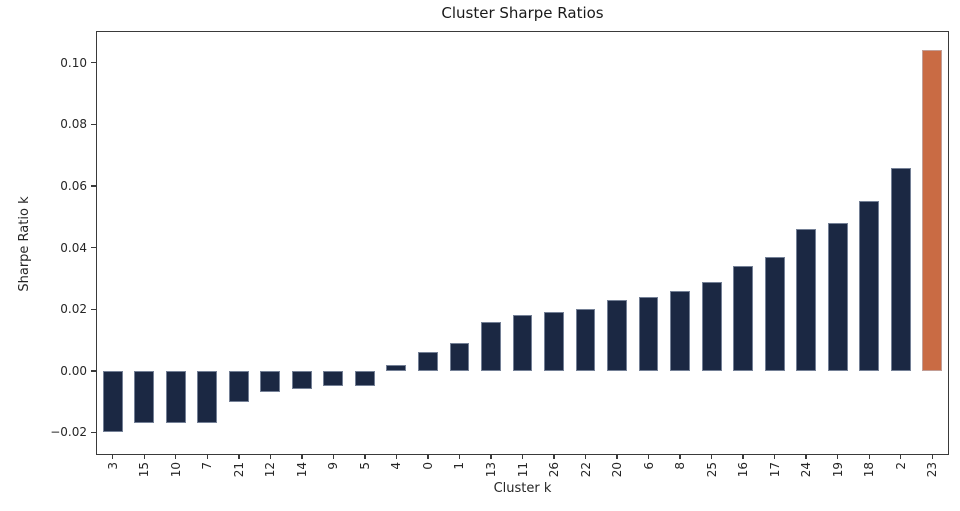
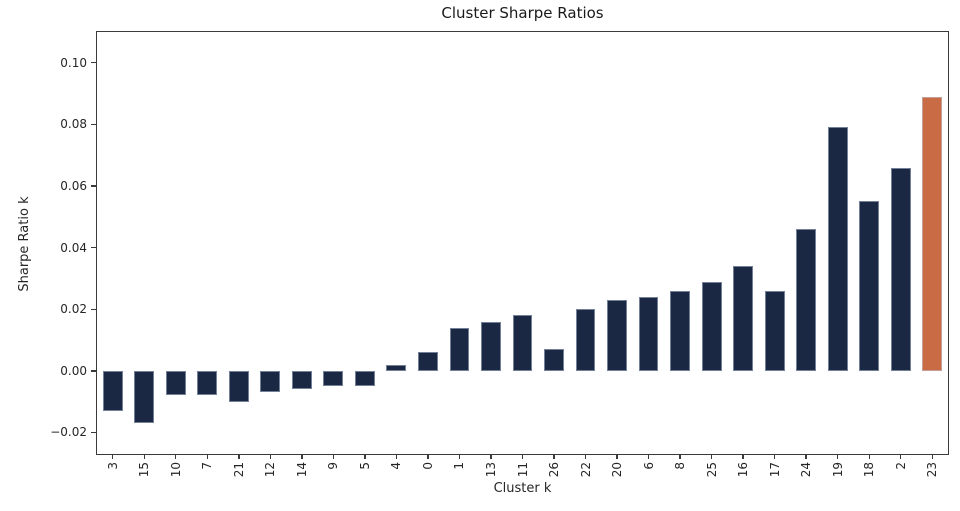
3: -0.020 -> -0.013
10: -0.017 -> -0.008
7: -0.017 -> -0.008
1: 0.009 -> 0.014
26: 0.019 -> 0.007
17: 0.037 -> 0.026
19: 0.048 -> 0.079
23: 0.104 -> 0.089
